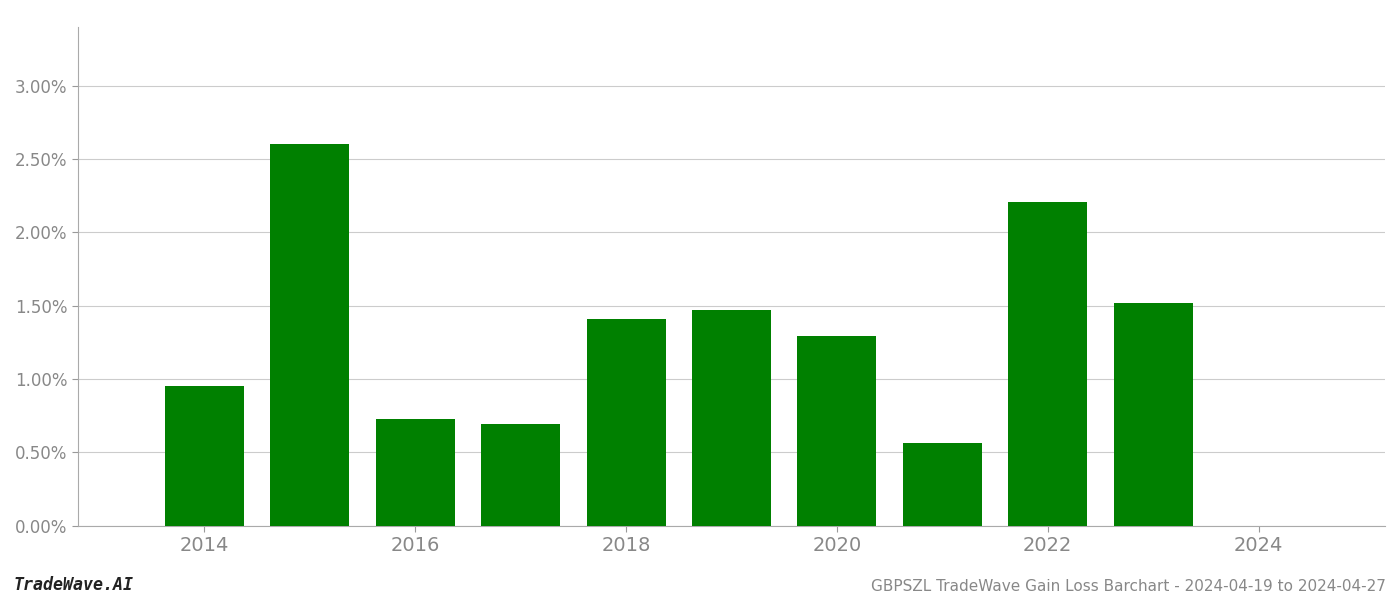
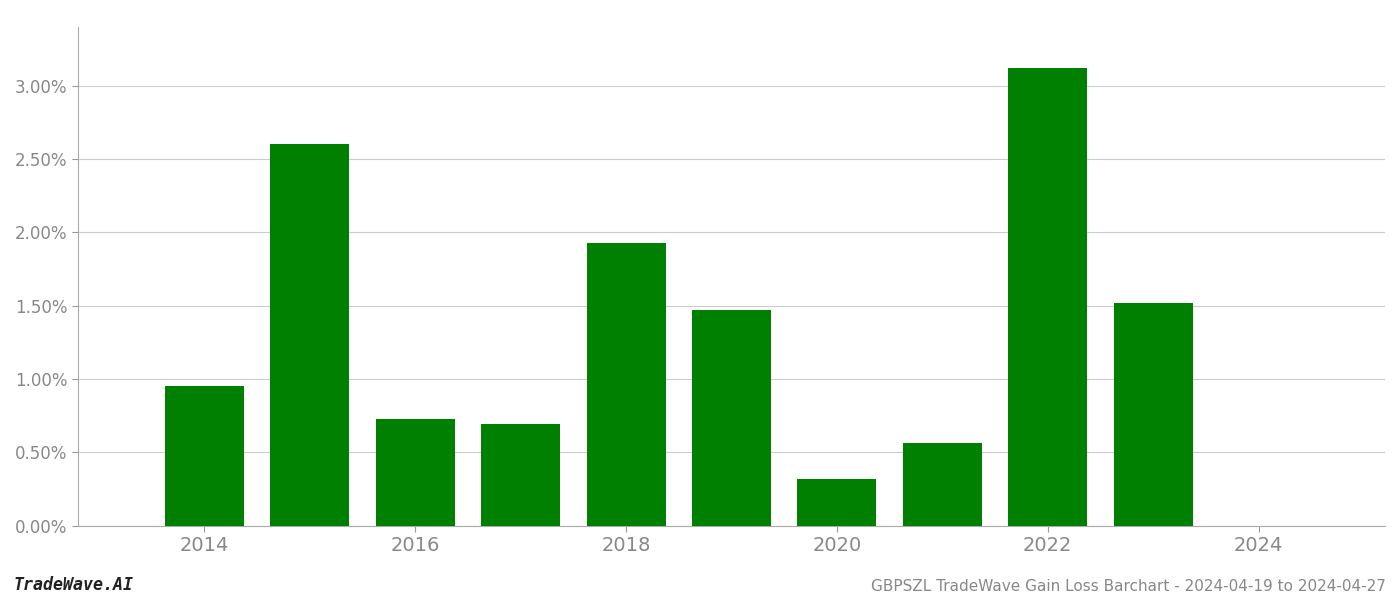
2018: 1.41% -> 1.93%
2020: 1.29% -> 0.32%
2022: 2.21% -> 3.12%
